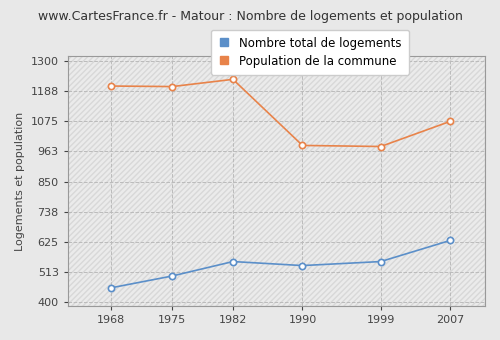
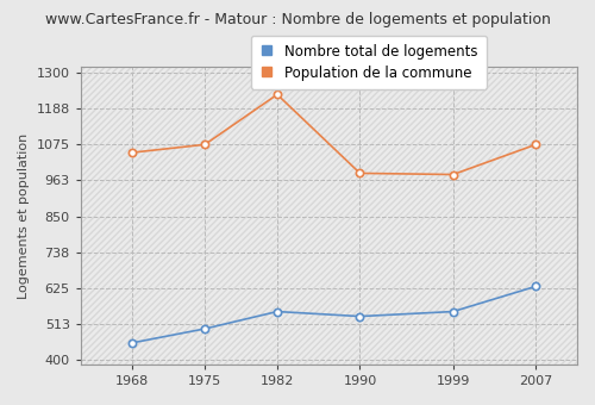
Population de la commune/1968: 1207 -> 1050
Population de la commune/1975: 1205 -> 1075
